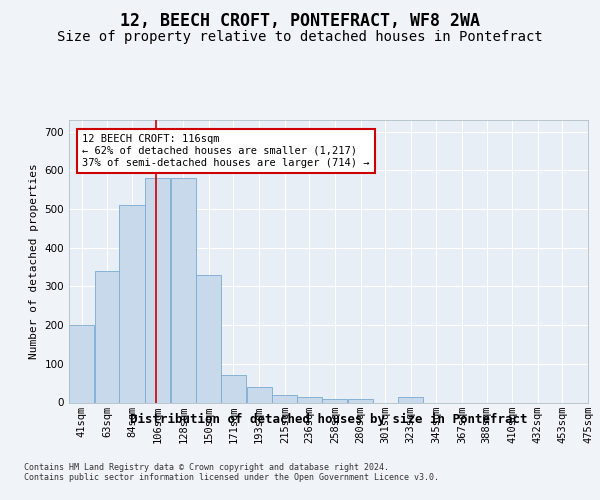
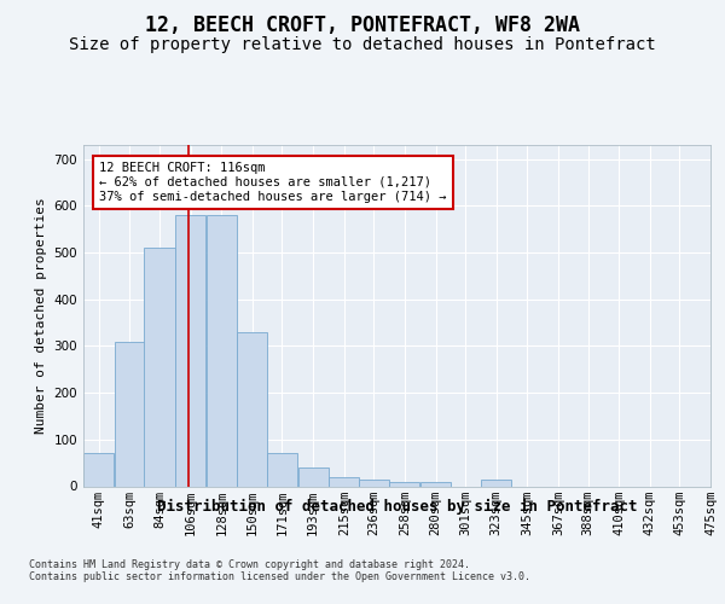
41sqm: 200 -> 70
63sqm: 340 -> 310
